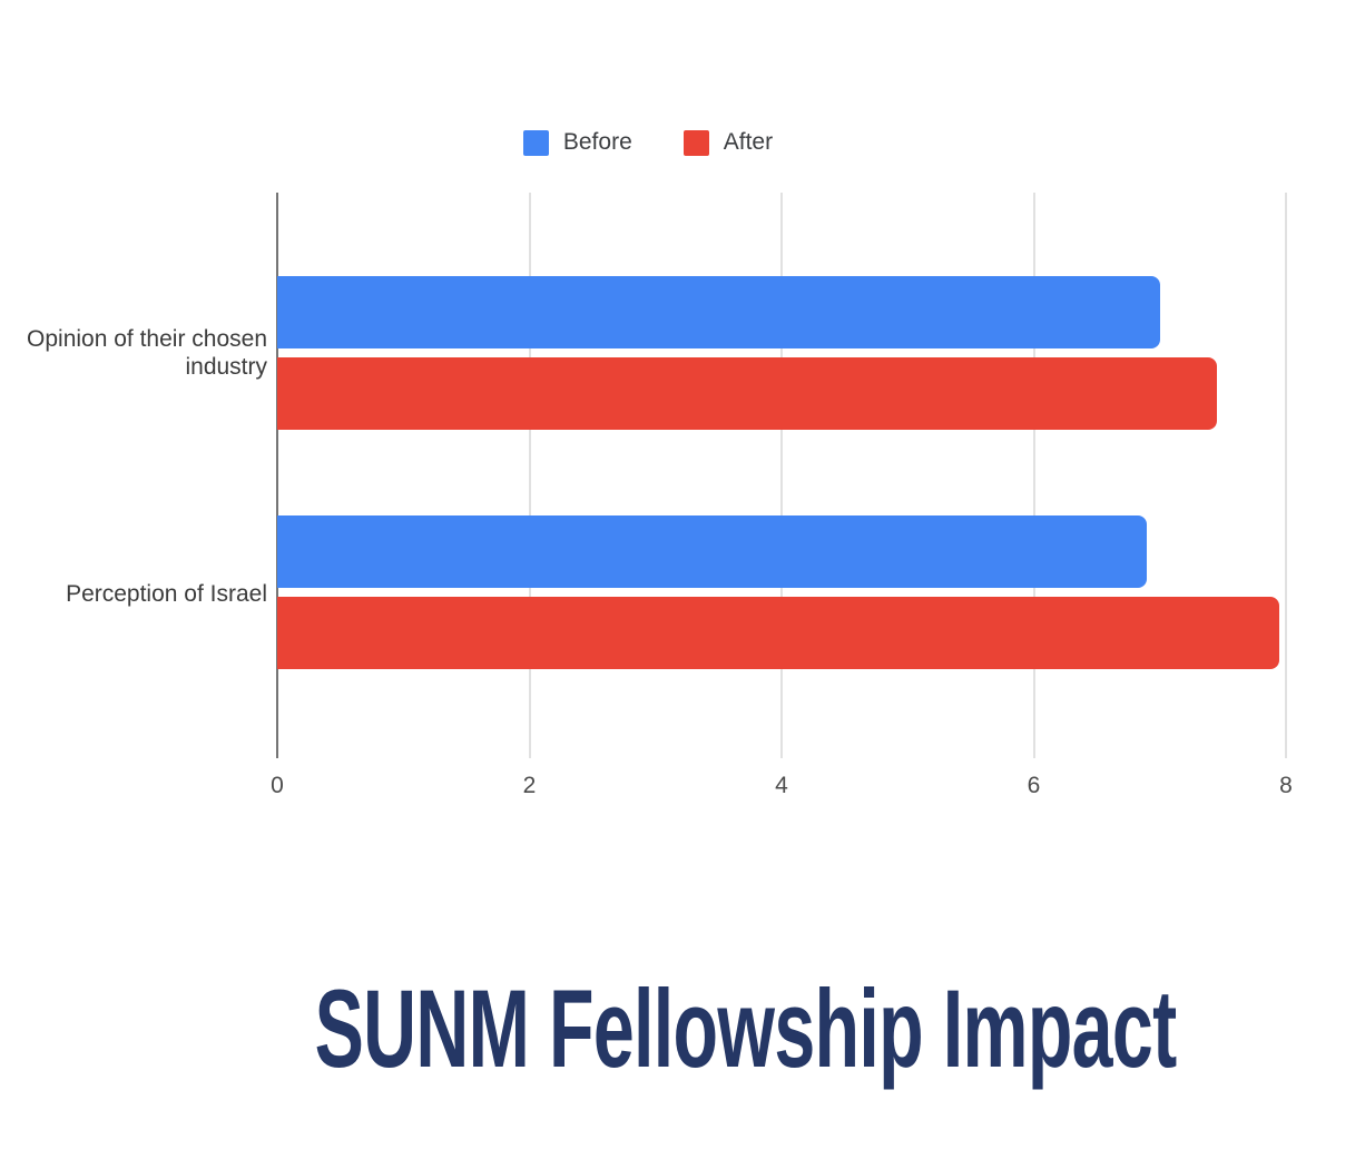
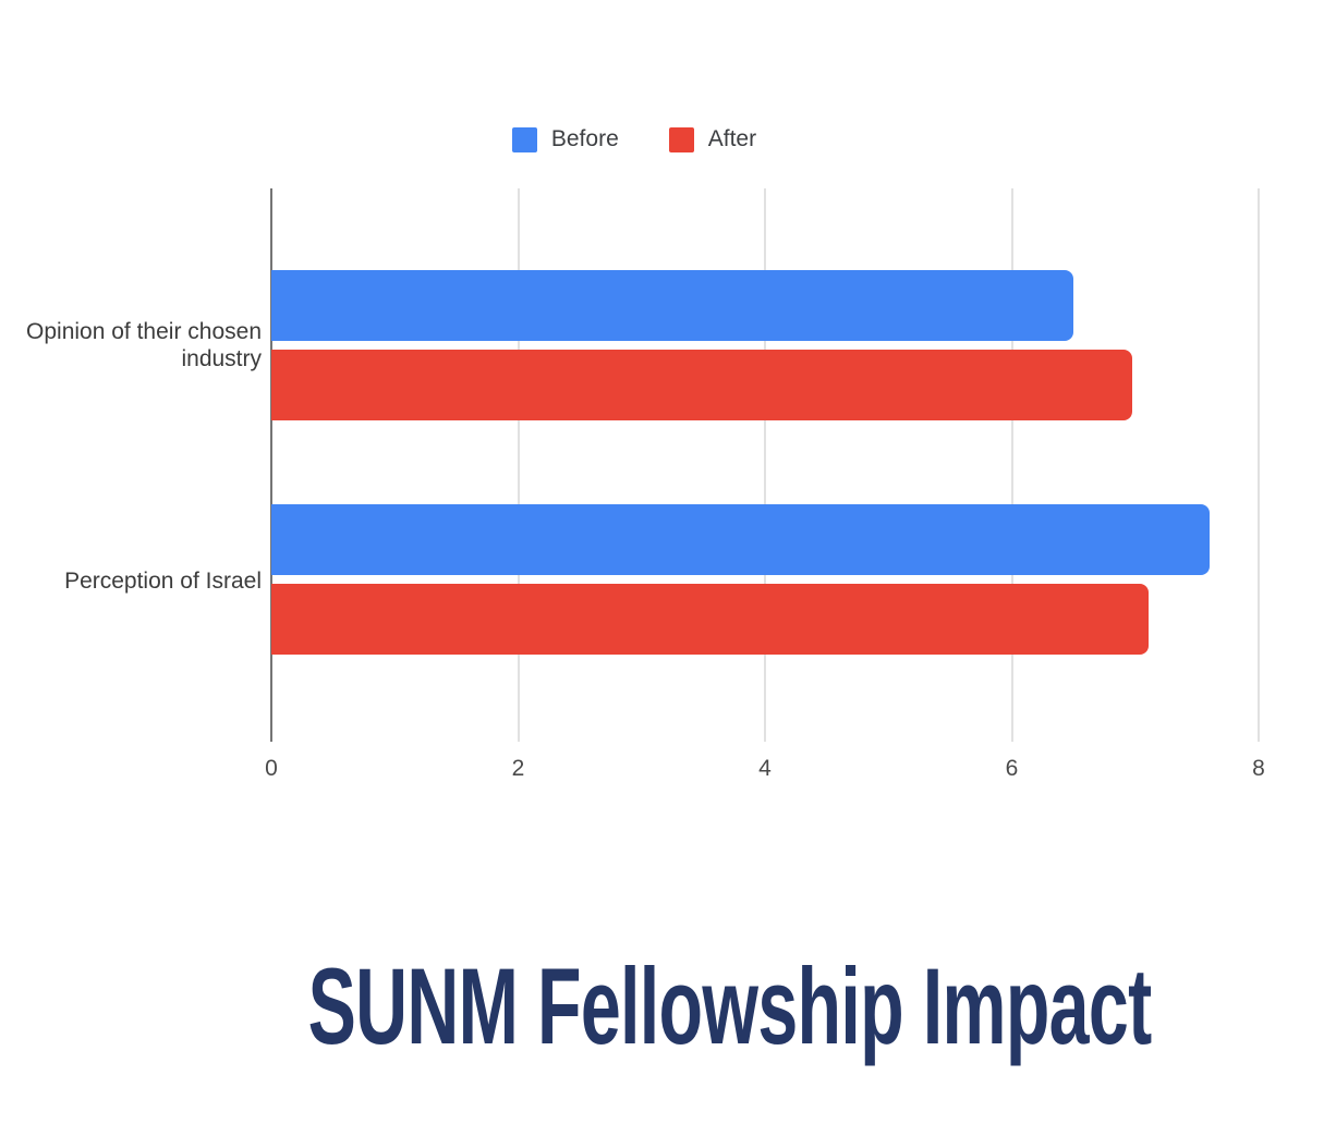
Before/Opinion of their chosen industry: 7.0 -> 6.5
After/Opinion of their chosen industry: 7.45 -> 6.98
Before/Perception of Israel: 6.9 -> 7.6
After/Perception of Israel: 7.95 -> 7.11
